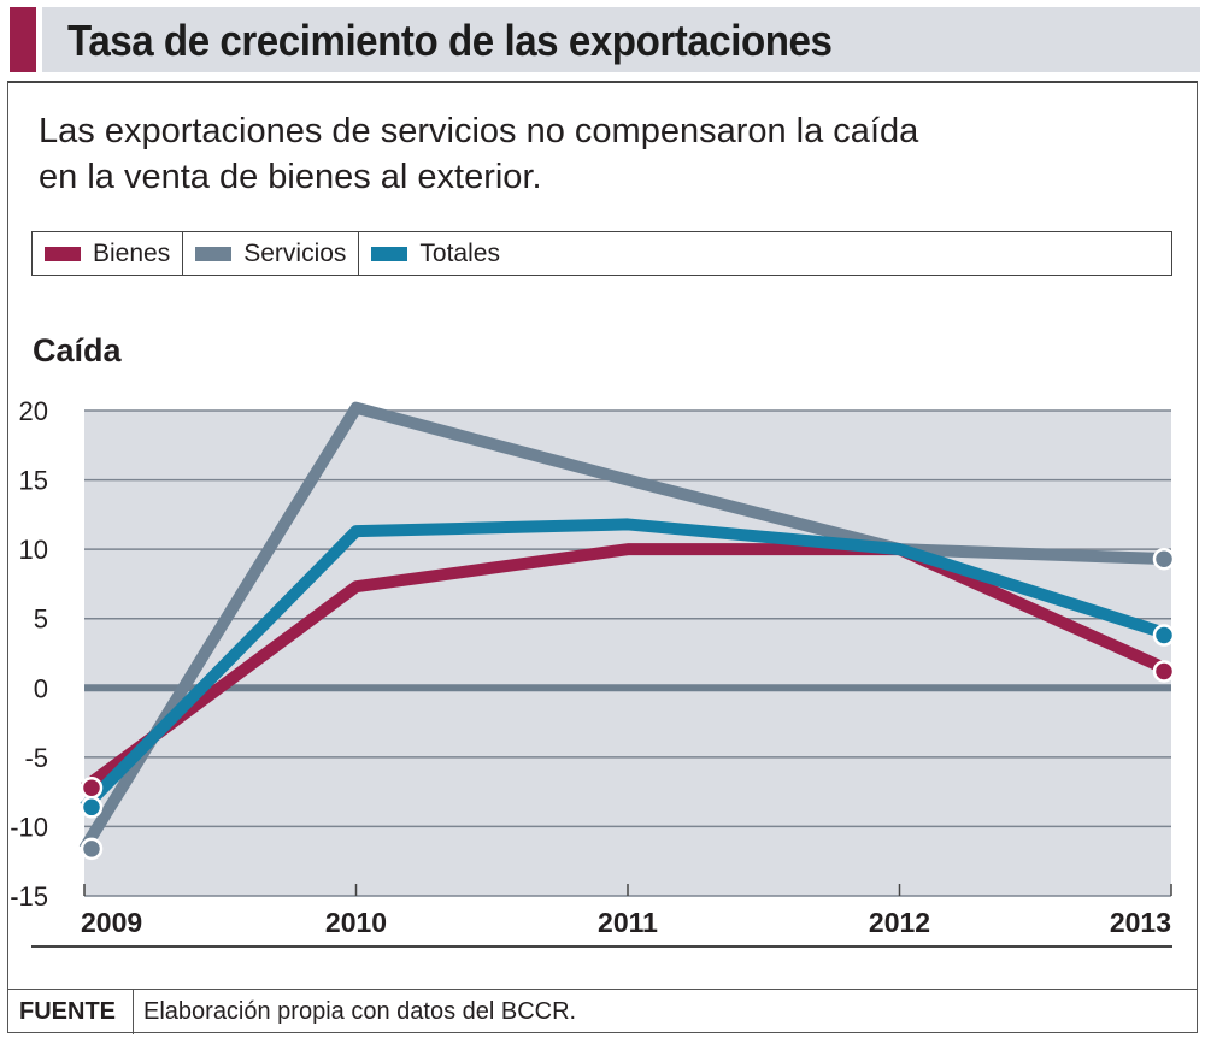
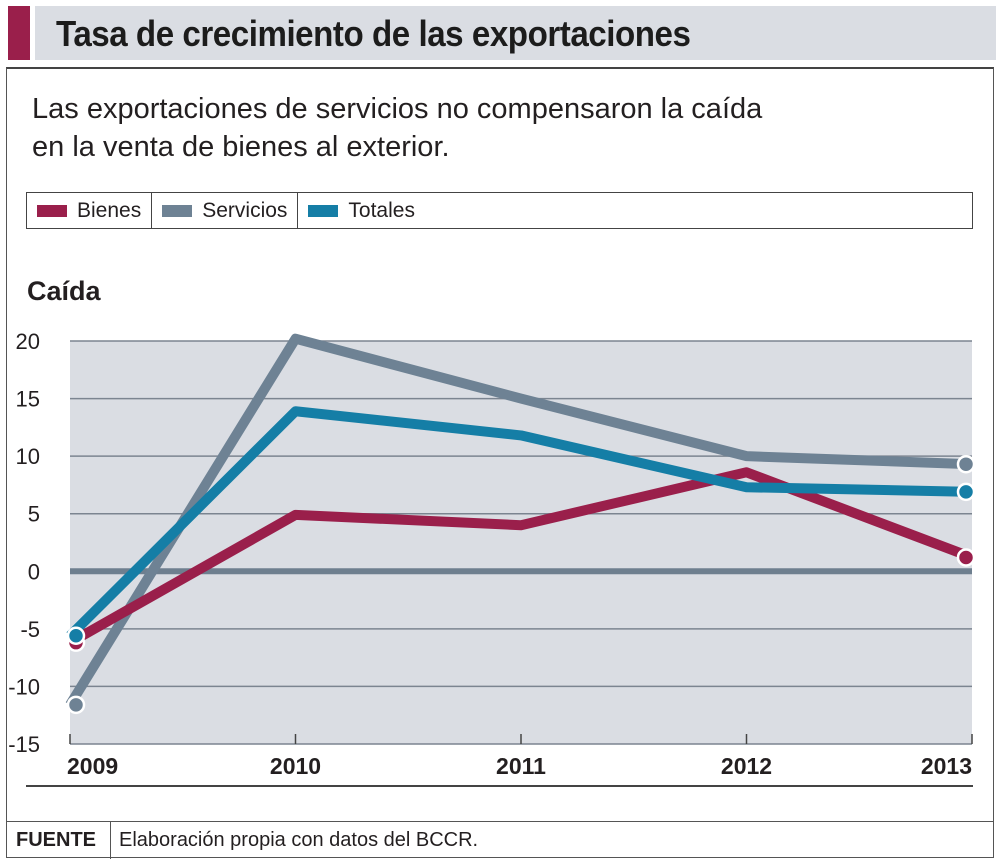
Bienes/2009: -7.2 -> -6.2
Totales/2009: -8.6 -> -5.6
Bienes/2010: 7.3 -> 4.9
Totales/2010: 11.3 -> 13.9
Bienes/2011: 10.0 -> 4.0
Bienes/2012: 10.0 -> 8.6
Totales/2012: 10.0 -> 7.3
Totales/2013: 3.8 -> 6.9
